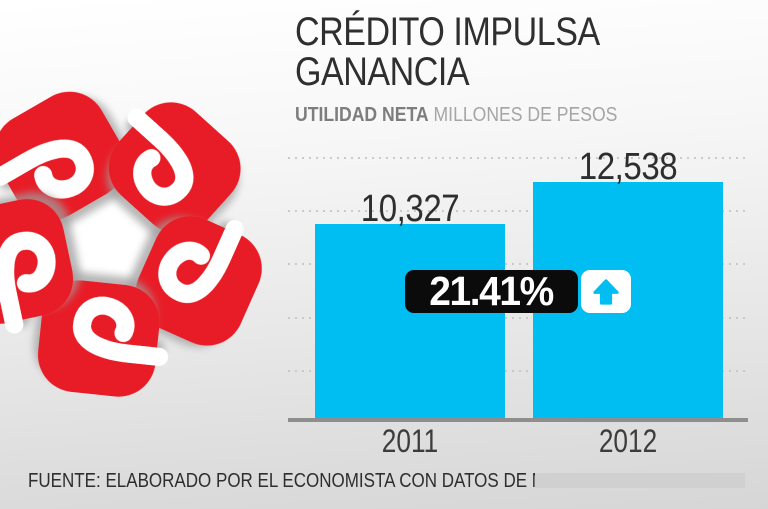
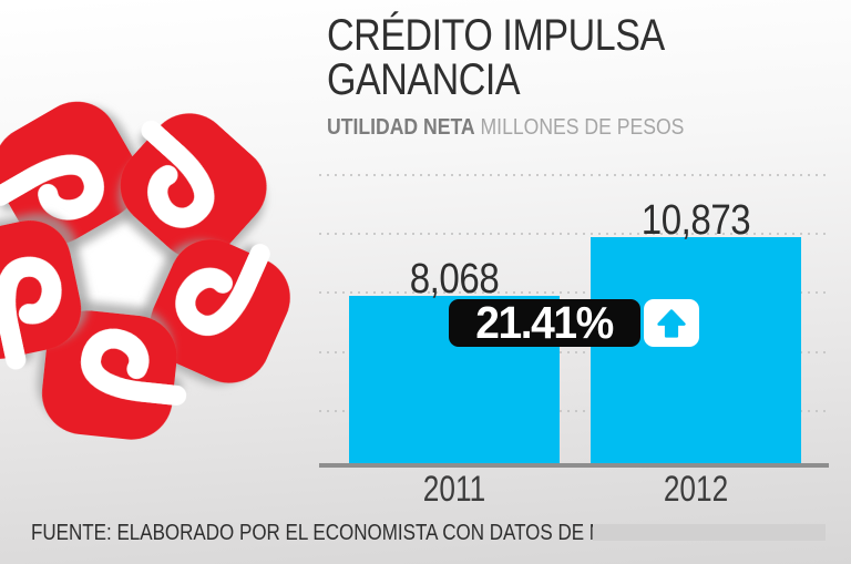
2011: 10,327 -> 8,068
2012: 12,538 -> 10,873
